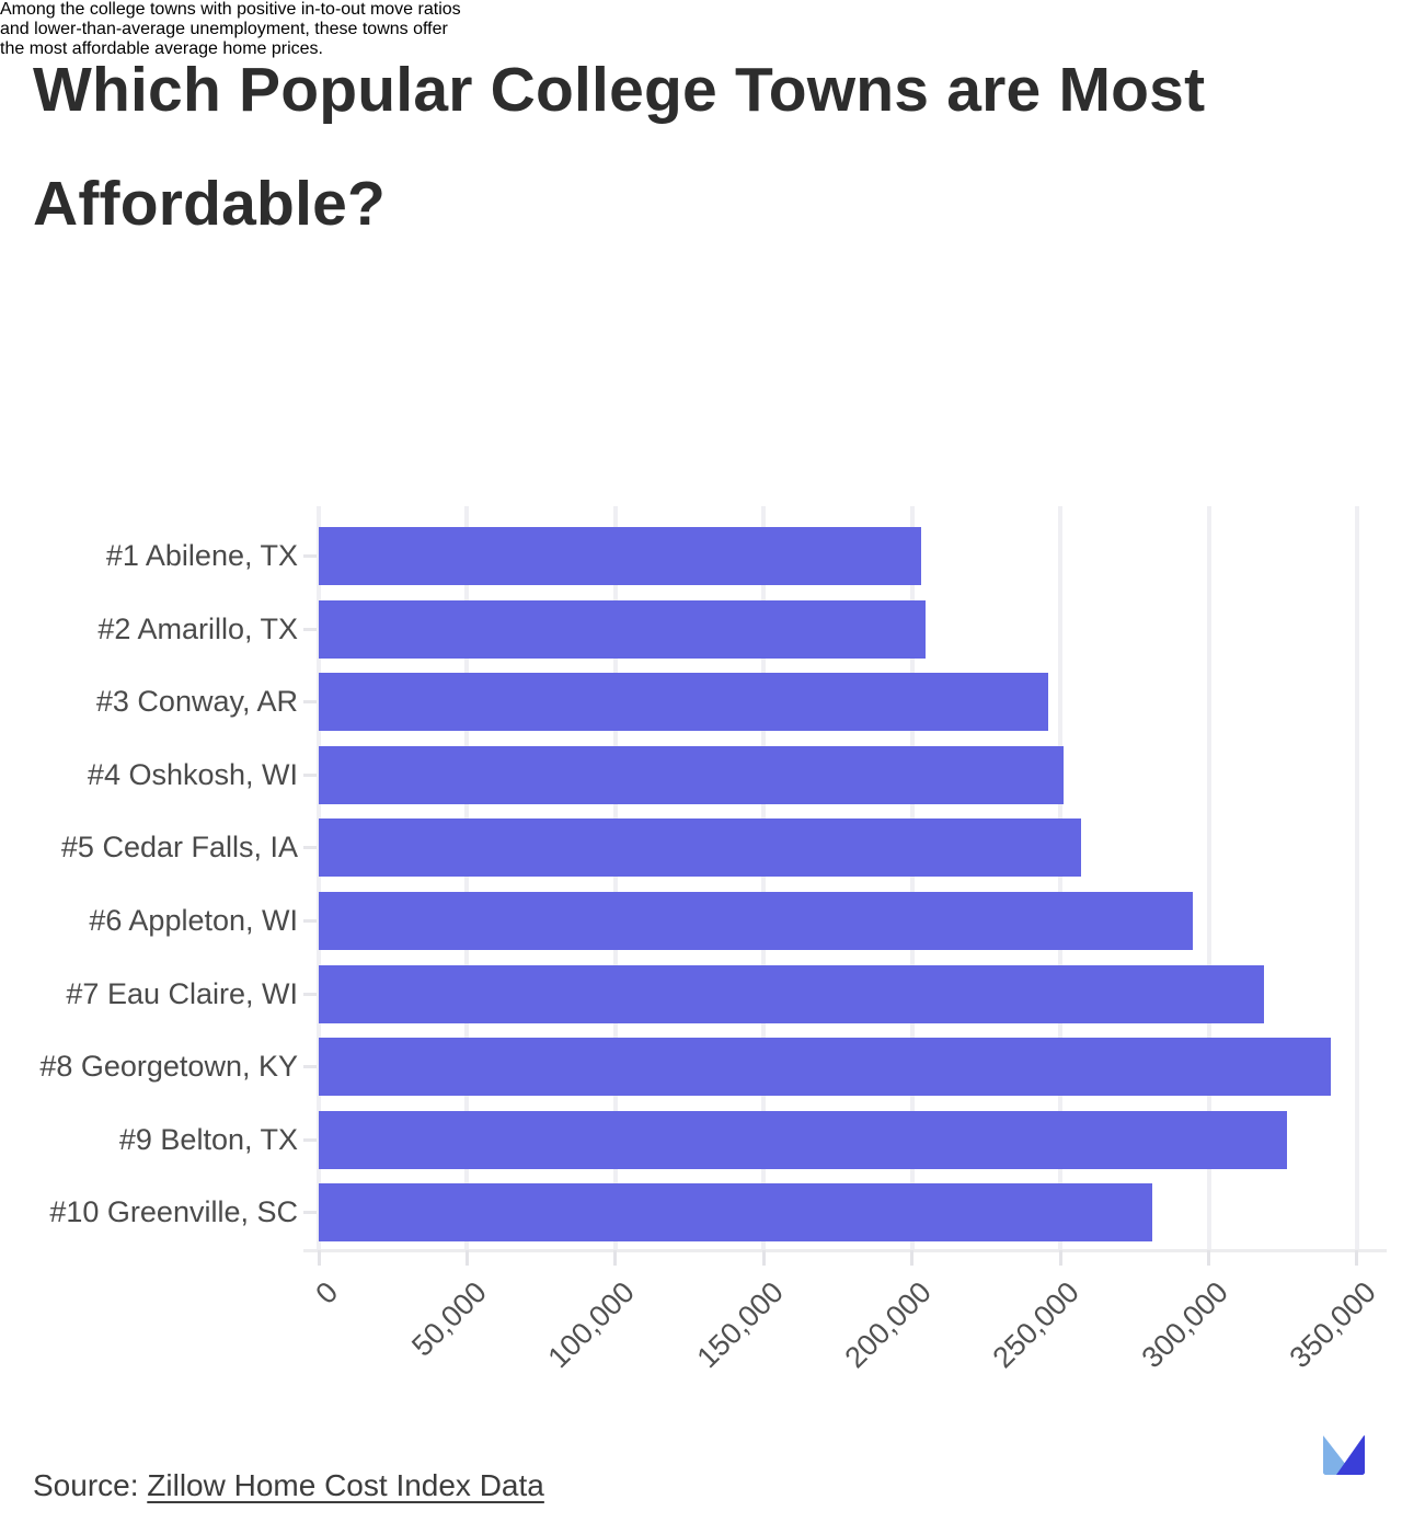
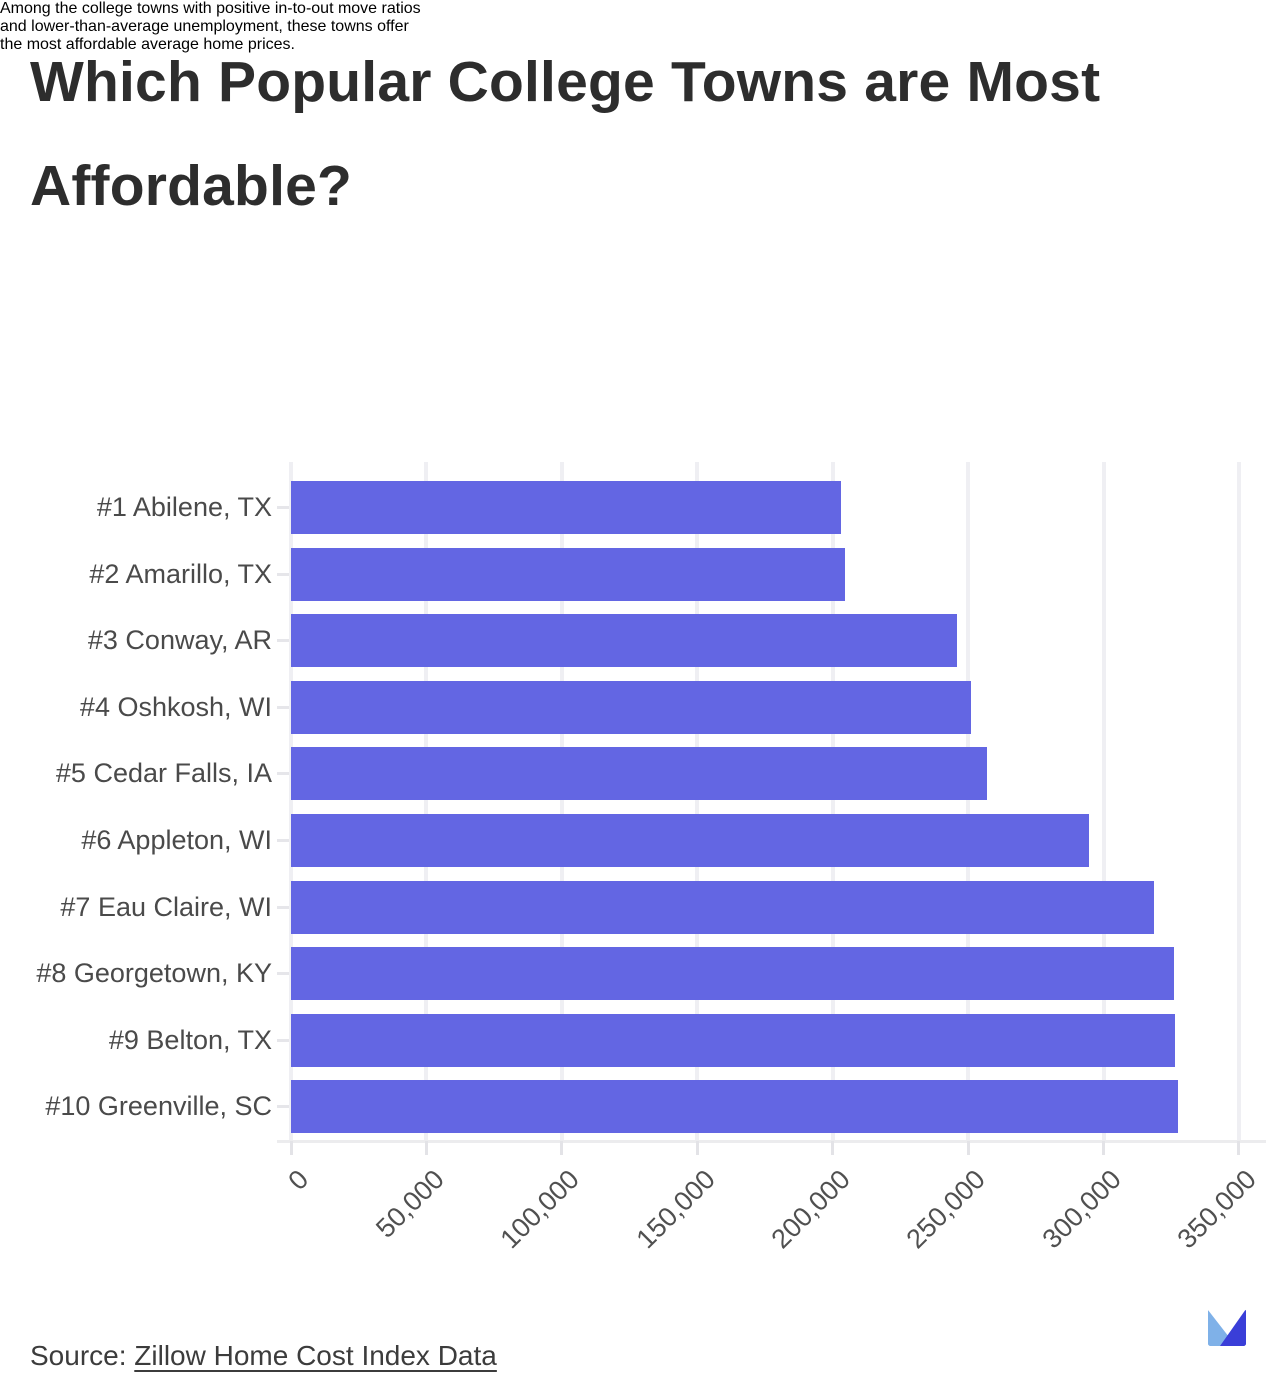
#8 Georgetown, KY: 341000 -> 326000
#10 Greenville, SC: 281000 -> 328000
